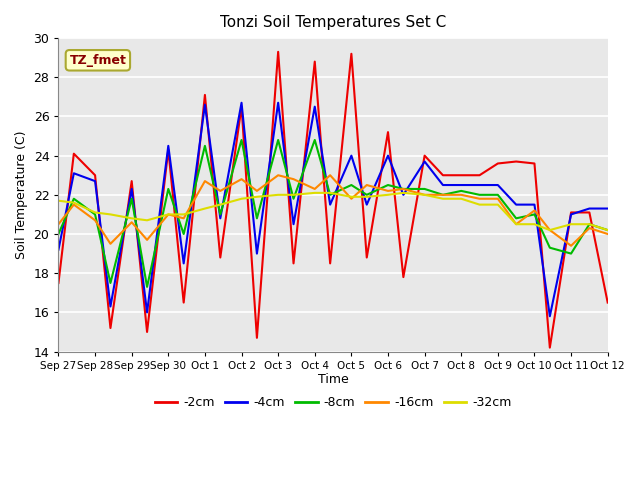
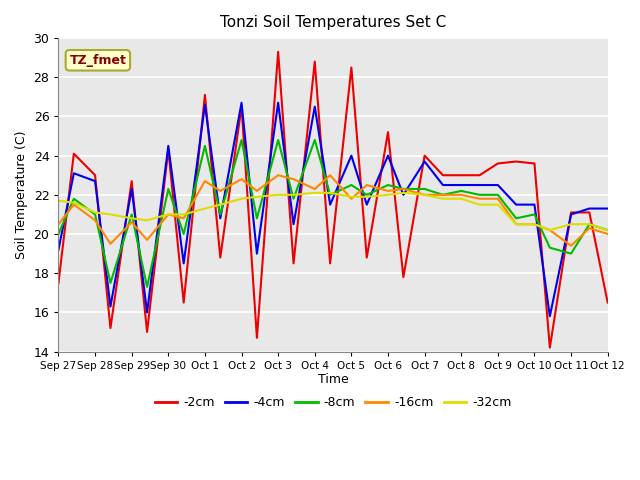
-8cm/Sep 29: 21.8 -> 21.0
-2cm/Oct 5: 29.2 -> 28.5
-16cm/Oct 10: 21.2 -> 20.5
